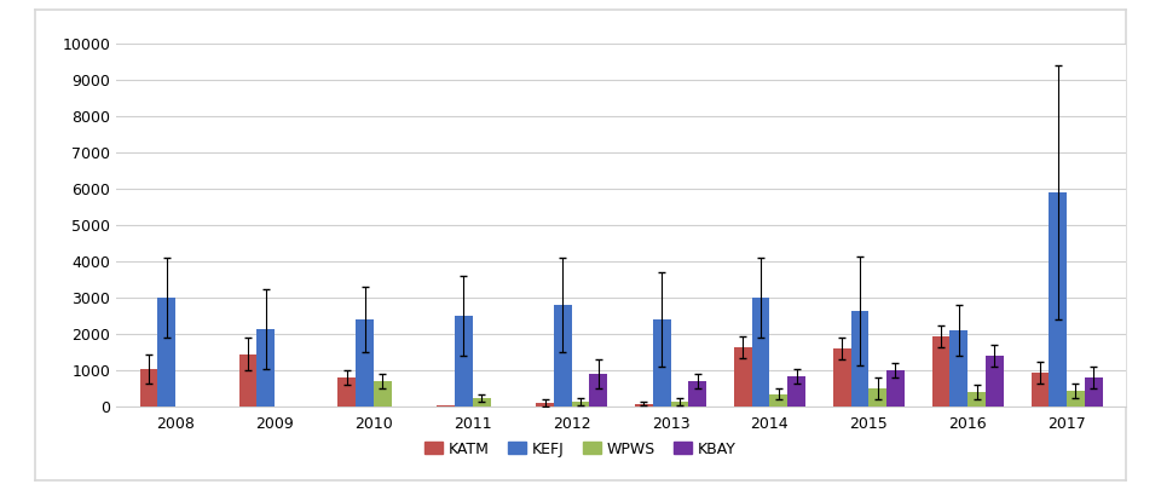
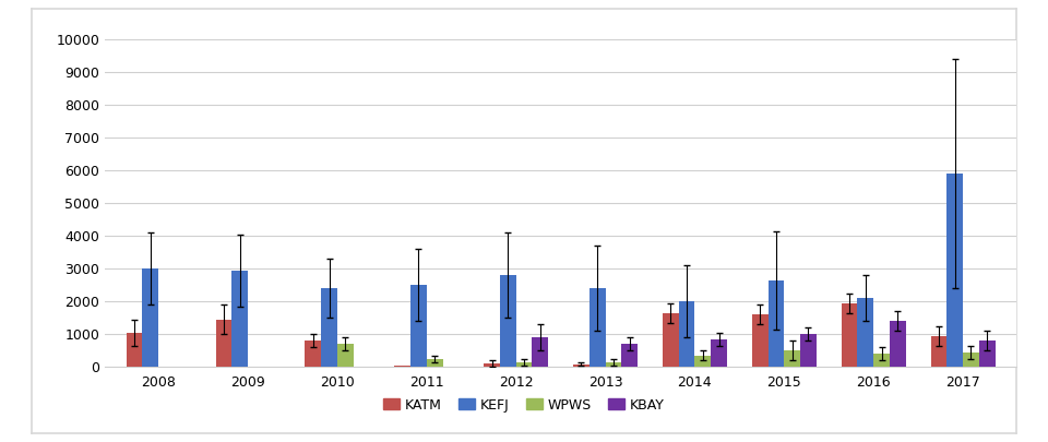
KEFJ/2009: 2150 -> 2950
KEFJ/2014: 3000 -> 2000
